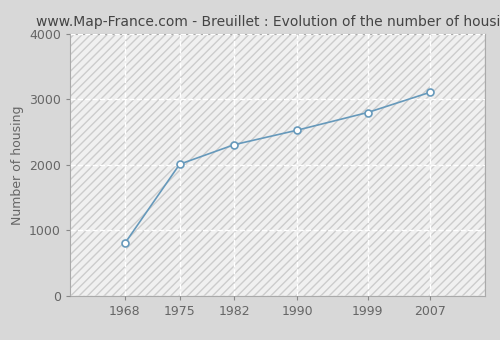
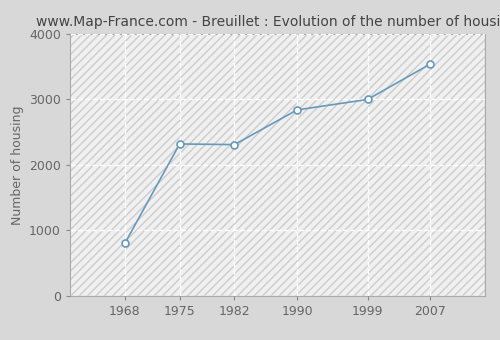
1975: 2010 -> 2320
1990: 2530 -> 2840
1999: 2800 -> 3000
2007: 3110 -> 3540
